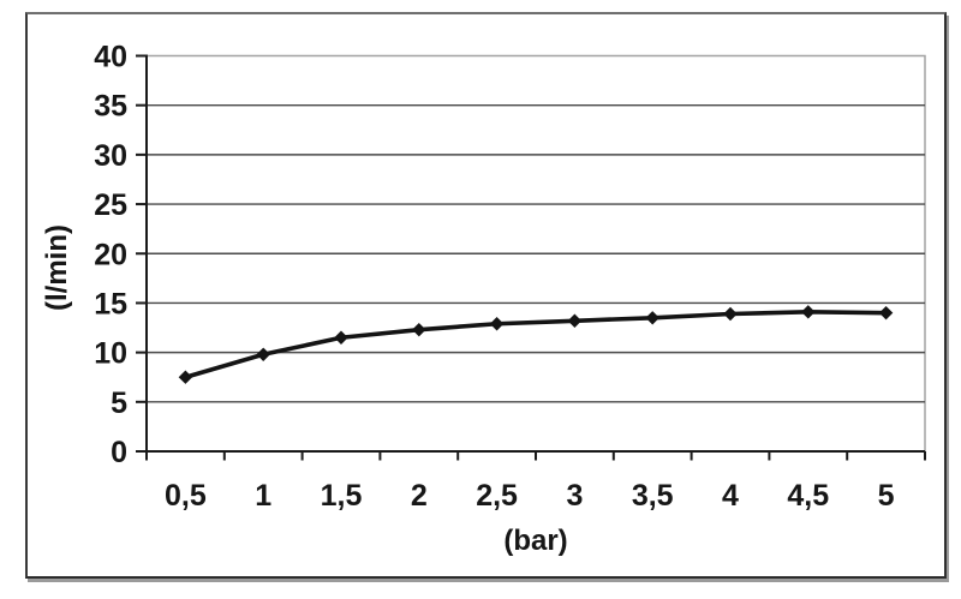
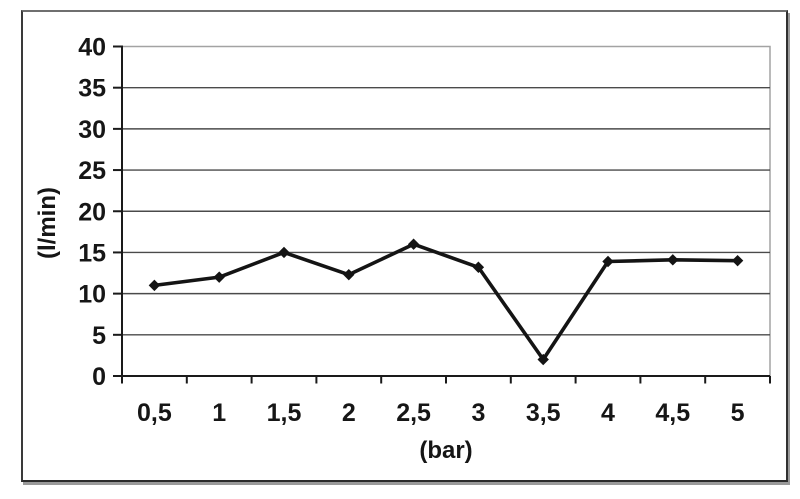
0,5: 8 -> 11
1: 10 -> 12
1,5: 12 -> 15
2,5: 13 -> 16
3,5: 14 -> 2
